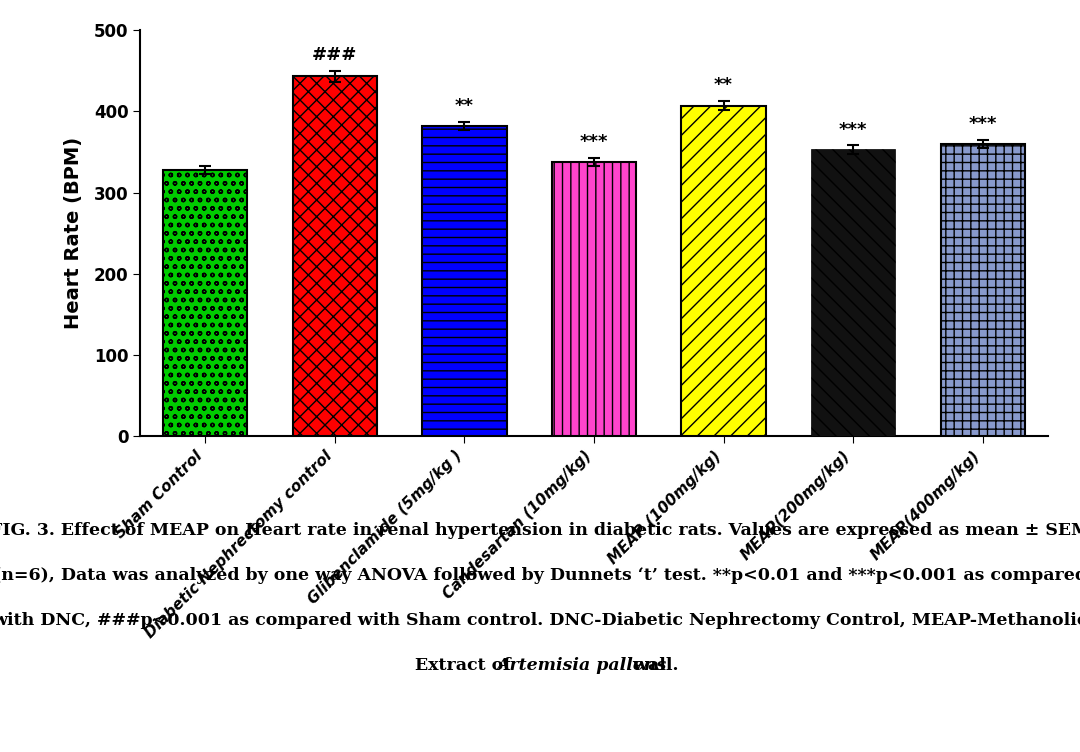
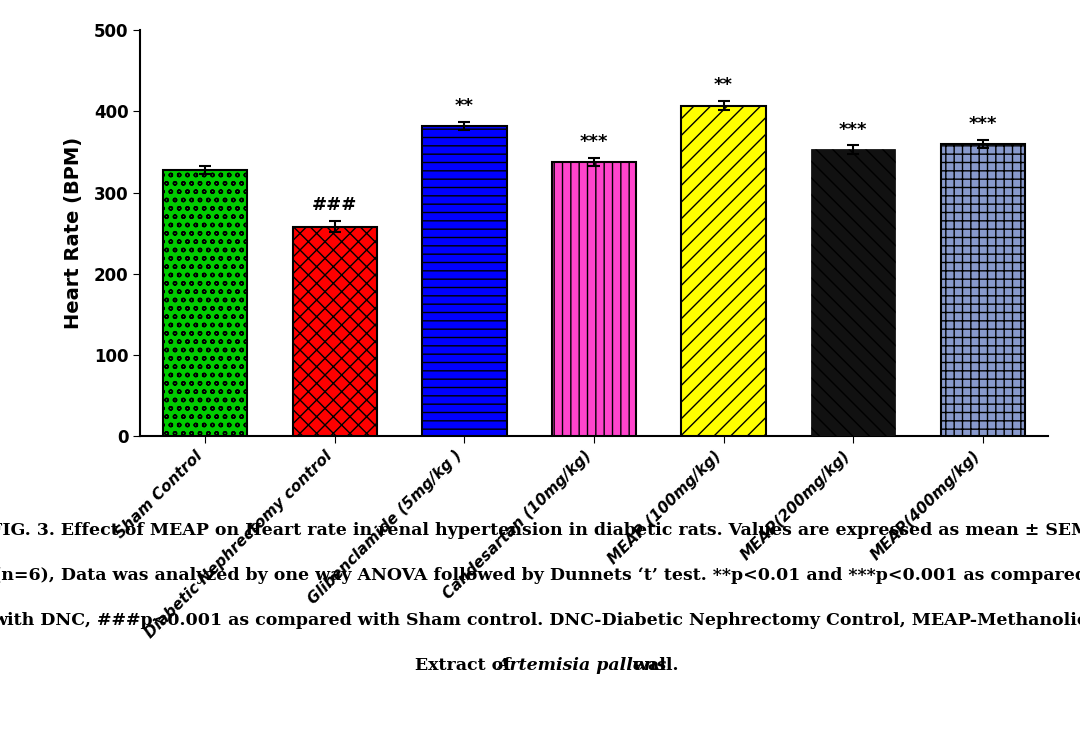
Diabetic Nephrectomy control: 443 -> 258
